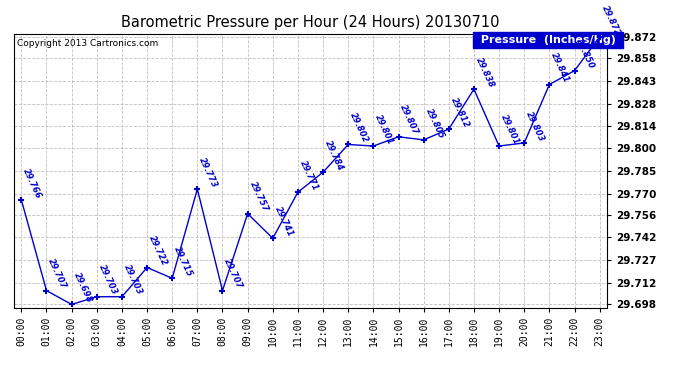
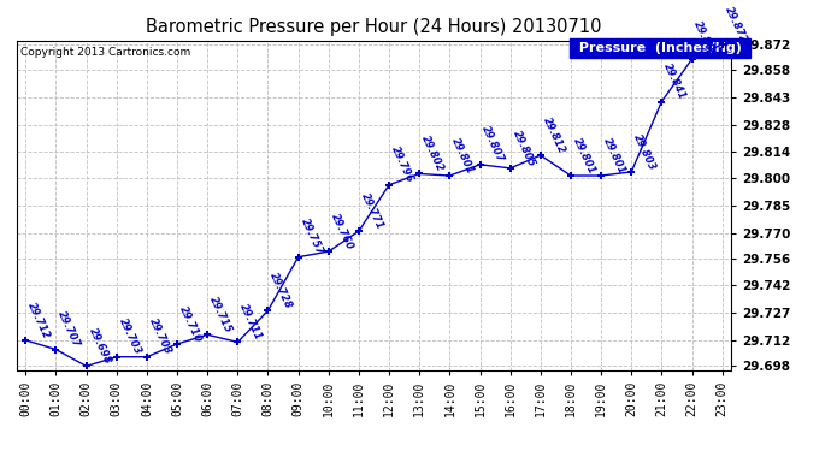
00:00: 29.766 -> 29.712
05:00: 29.722 -> 29.710
07:00: 29.773 -> 29.711
08:00: 29.707 -> 29.728
10:00: 29.741 -> 29.760
12:00: 29.784 -> 29.796
18:00: 29.838 -> 29.801
22:00: 29.850 -> 29.864
